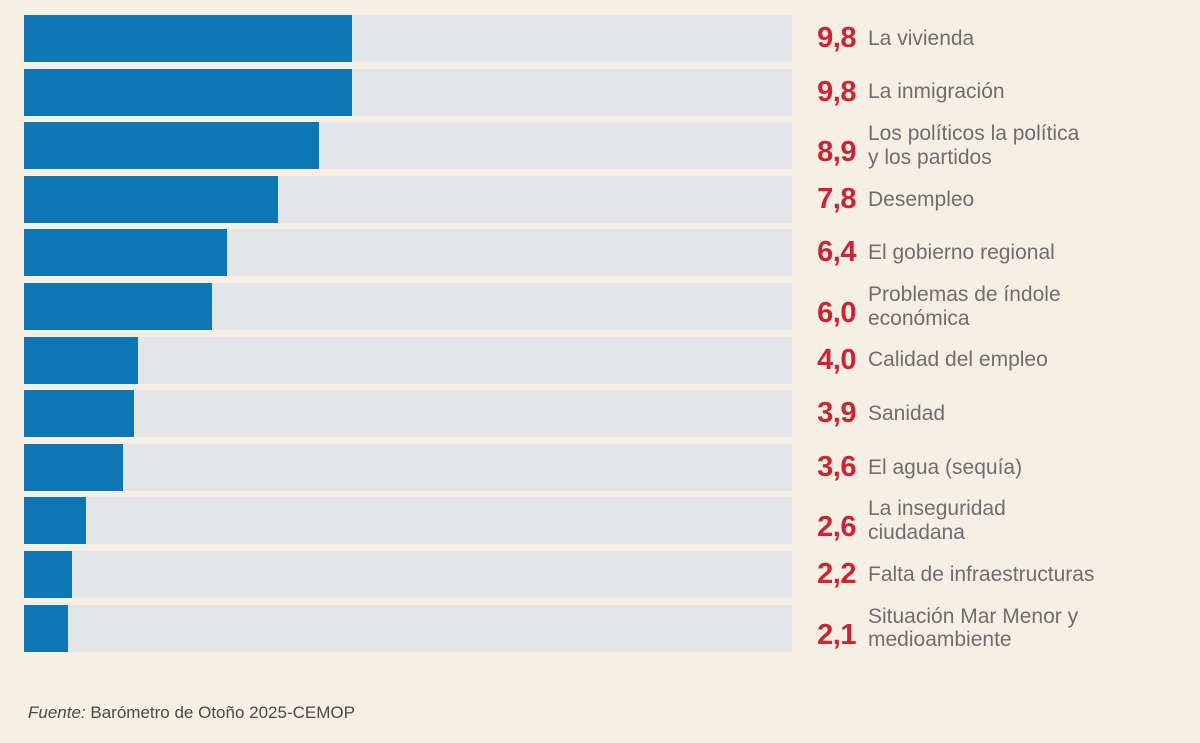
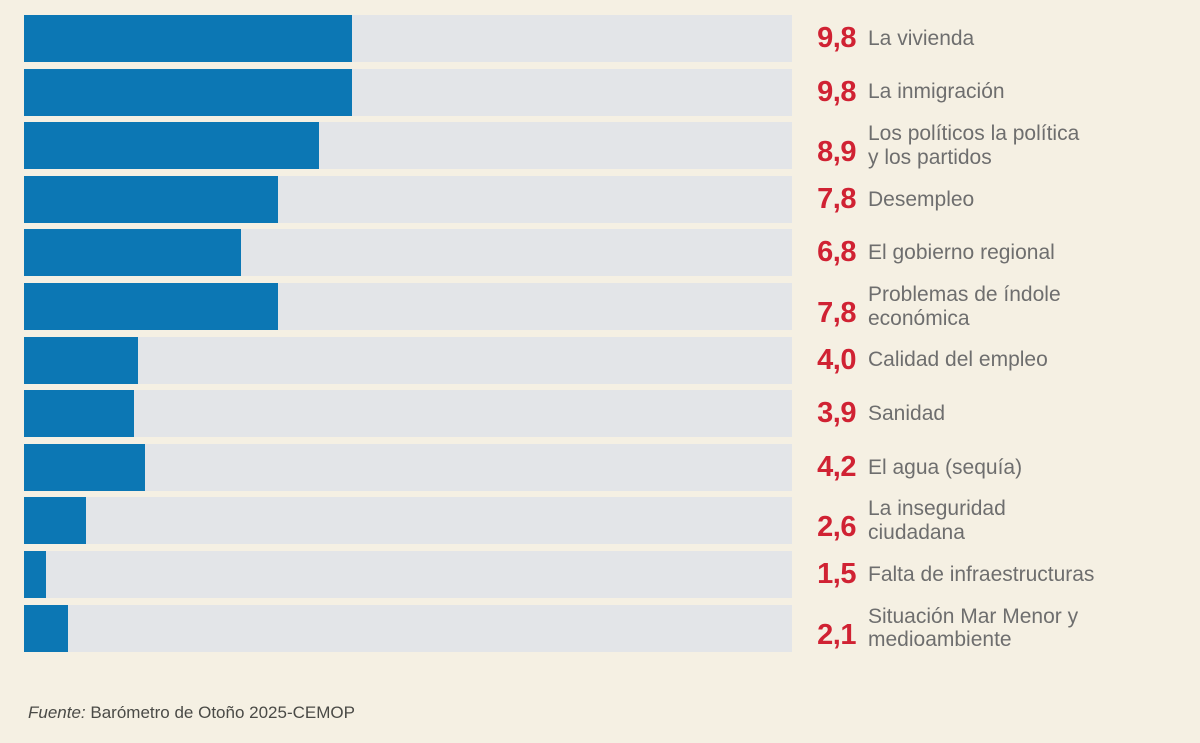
El gobierno regional: 6,4 -> 6,8
Problemas de índole económica: 6,0 -> 7,8
El agua (sequía): 3,6 -> 4,2
Falta de infraestructuras: 2,2 -> 1,5
